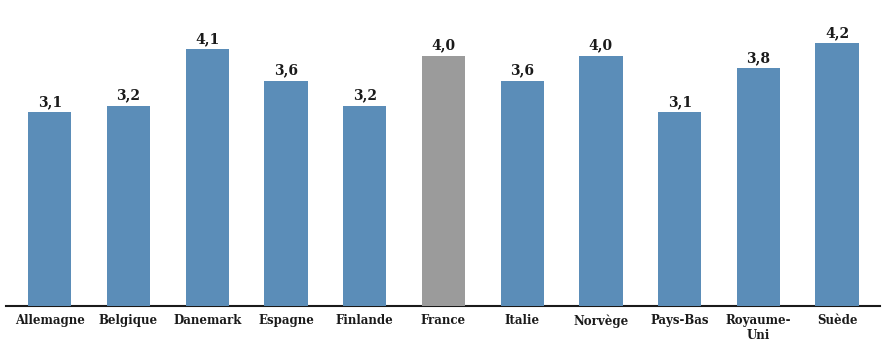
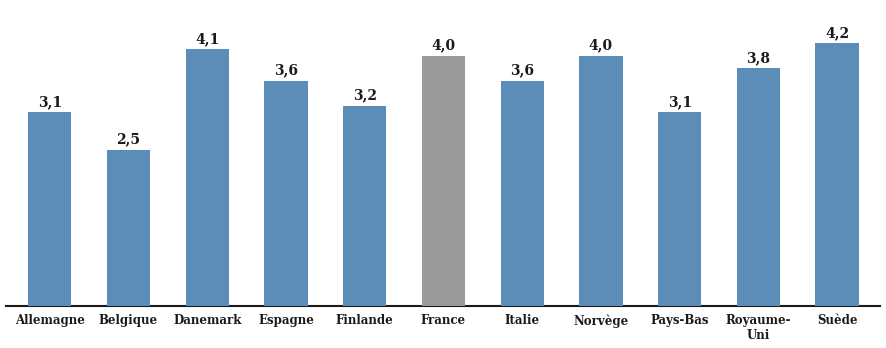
Belgique: 3,2 -> 2,5
